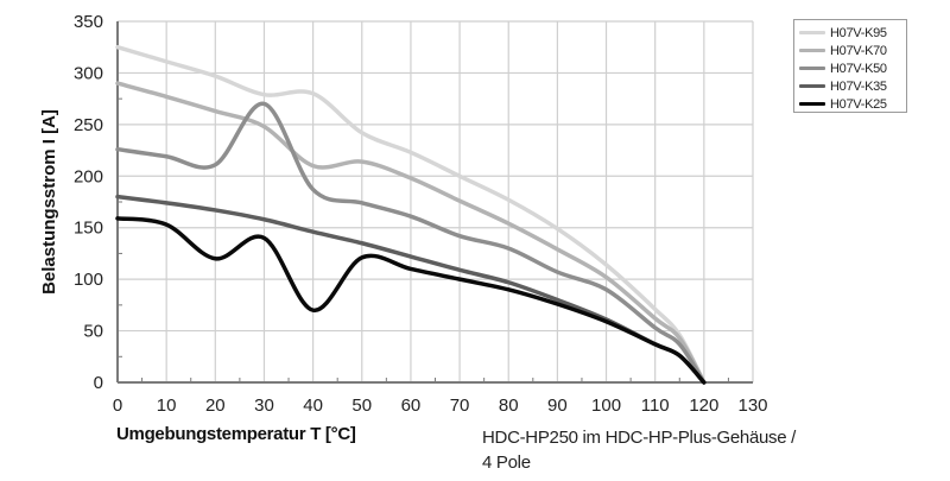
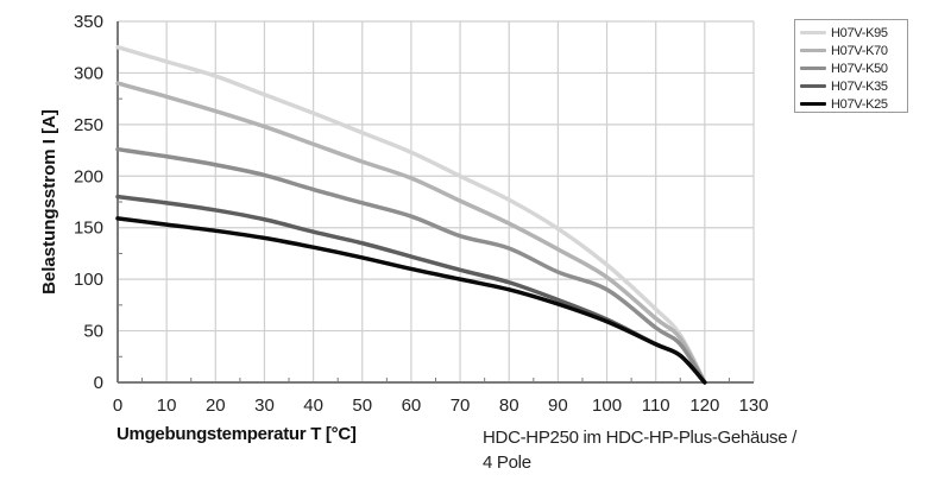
H07V-K25/20: 120 -> 150
H07V-K50/30: 270 -> 200
H07V-K95/40: 280 -> 260
H07V-K70/40: 210 -> 230
H07V-K25/40: 70 -> 130
